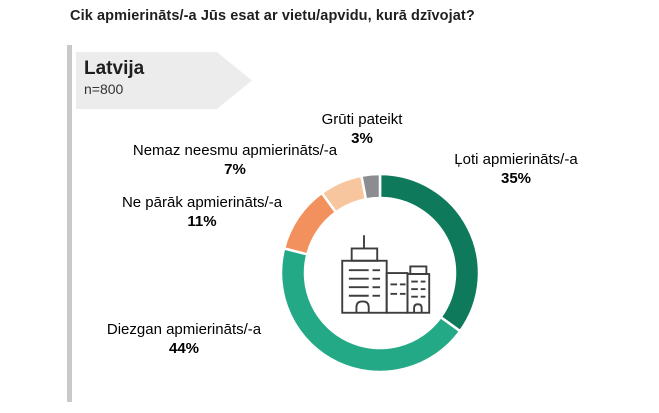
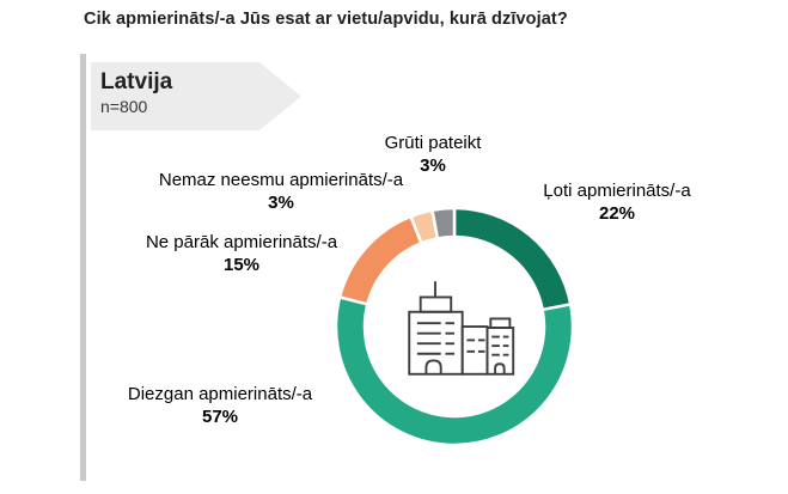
Ļoti apmierināts/-a: 35% -> 22%
Diezgan apmierināts/-a: 44% -> 57%
Ne pārāk apmierināts/-a: 11% -> 15%
Nemaz neesmu apmierināts/-a: 7% -> 3%
